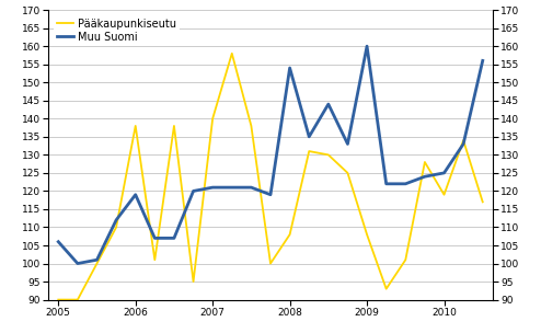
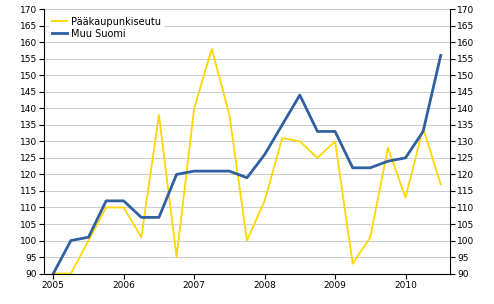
Muu Suomi/2005: 106 -> 90
Pääkaupunkiseutu/2006: 138 -> 110
Muu Suomi/2006: 119 -> 112
Pääkaupunkiseutu/2008: 108 -> 112
Muu Suomi/2008: 154 -> 126
Pääkaupunkiseutu/2009: 108 -> 130
Muu Suomi/2009: 160 -> 133
Pääkaupunkiseutu/2010: 119 -> 113
